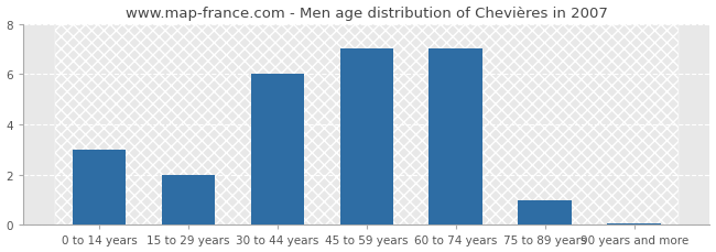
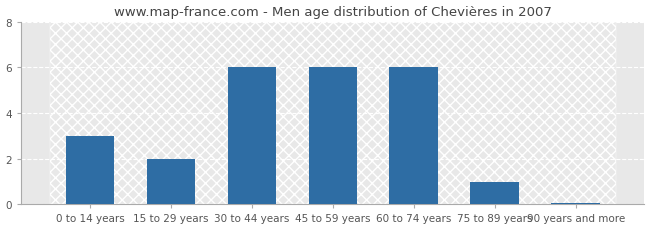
45 to 59 years: 7.00 -> 6.00
60 to 74 years: 7.00 -> 6.00
